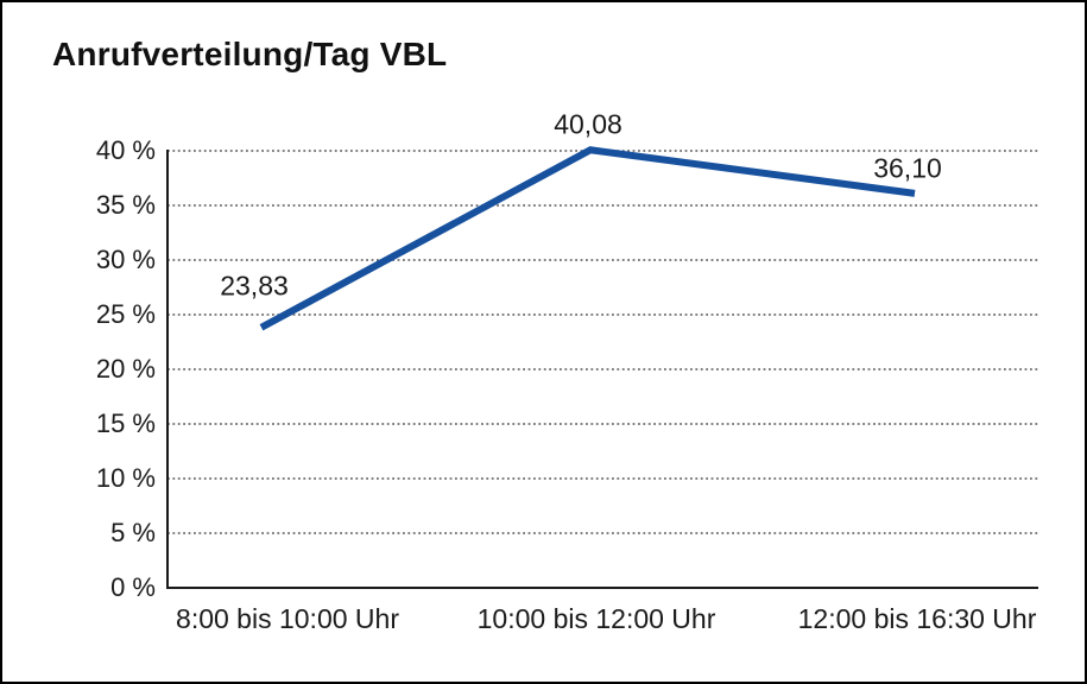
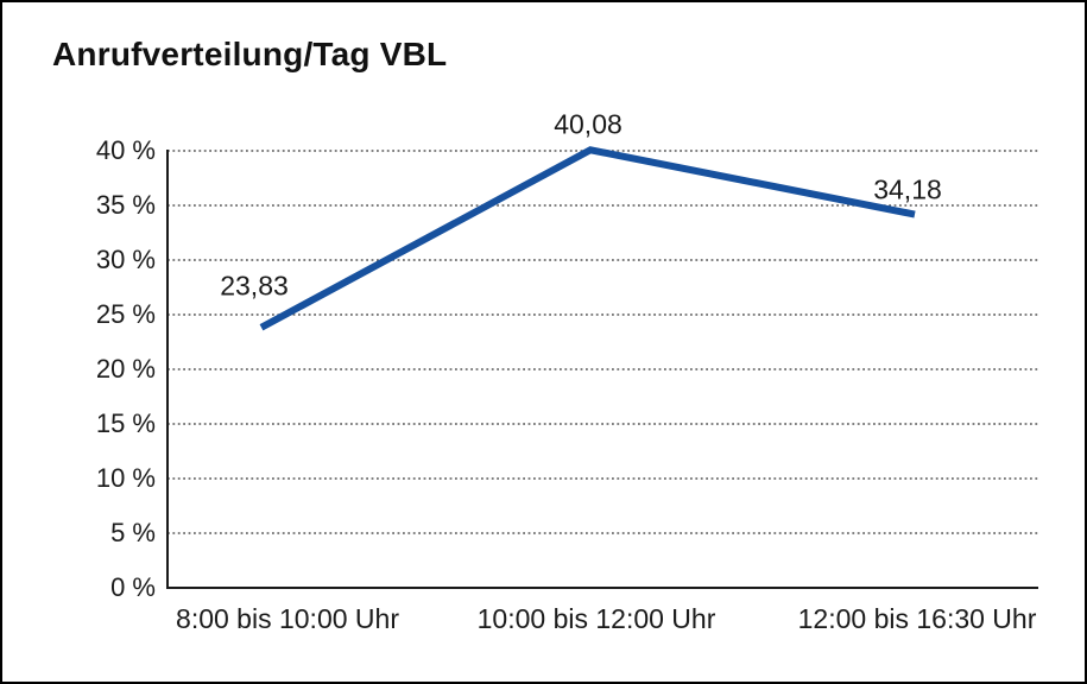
12:00 bis 16:30 Uhr: 36,10 -> 34,18
